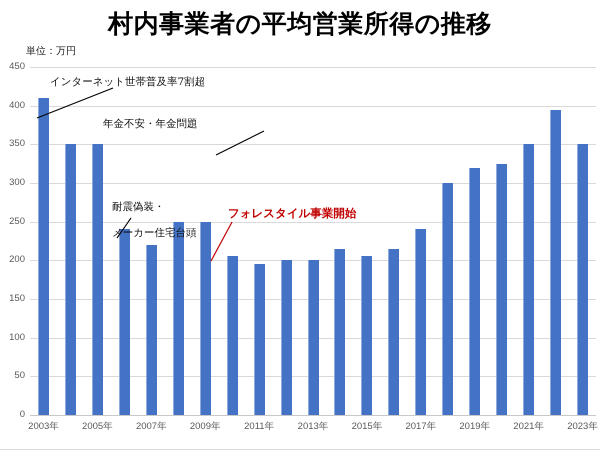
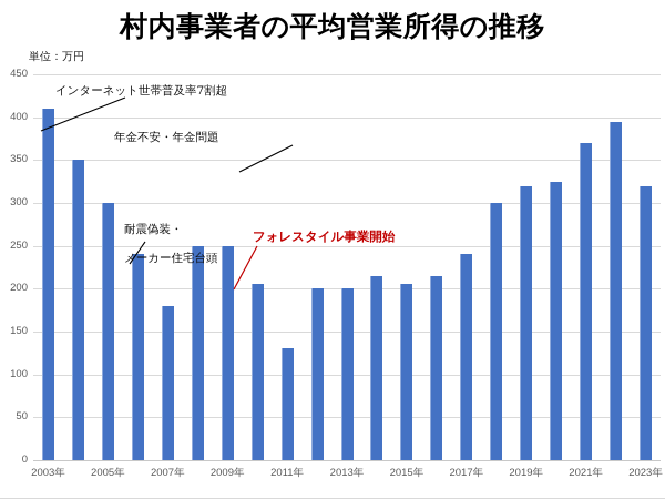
2005年: 350 -> 300
2007年: 220 -> 180
2011年: 200 -> 130
2021年: 350 -> 370
2023年: 350 -> 320
